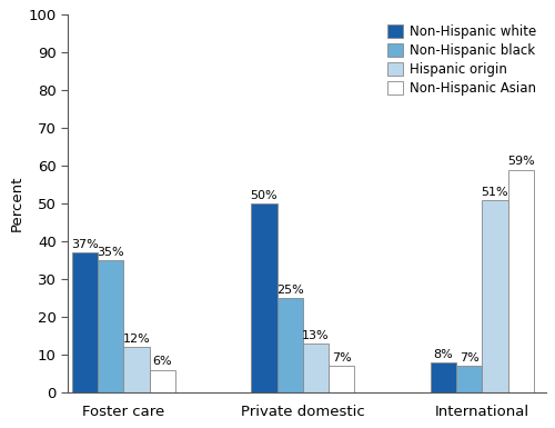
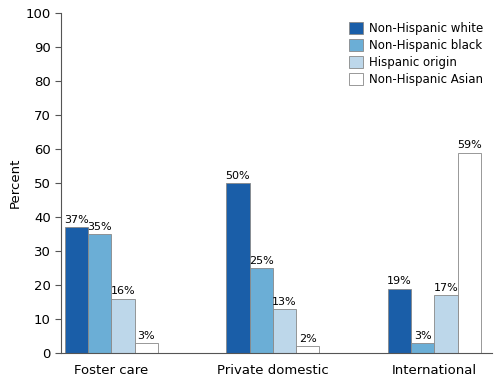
Hispanic origin/Foster care: 12% -> 16%
Non-Hispanic Asian/Foster care: 6% -> 3%
Non-Hispanic Asian/Private domestic: 7% -> 2%
Non-Hispanic white/International: 8% -> 19%
Non-Hispanic black/International: 7% -> 3%
Hispanic origin/International: 51% -> 17%
